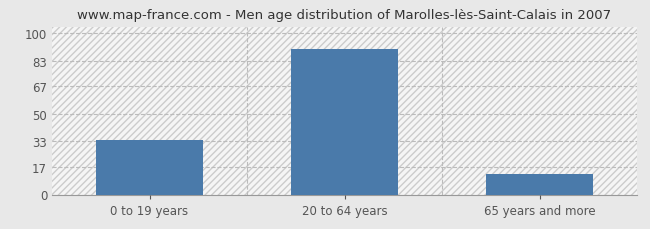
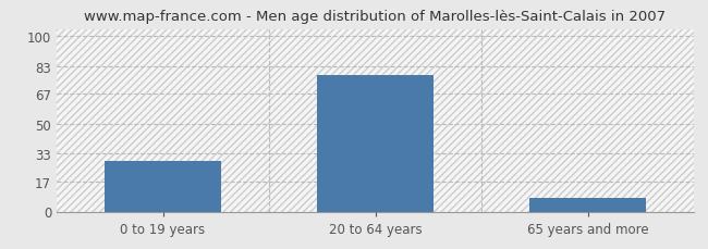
0 to 19 years: 34 -> 29
20 to 64 years: 90 -> 78
65 years and more: 13 -> 8
